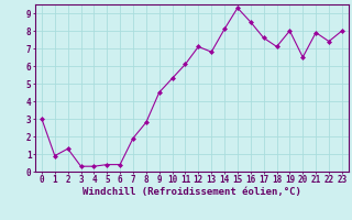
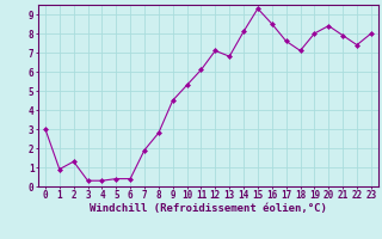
20: 6.5 -> 8.4
